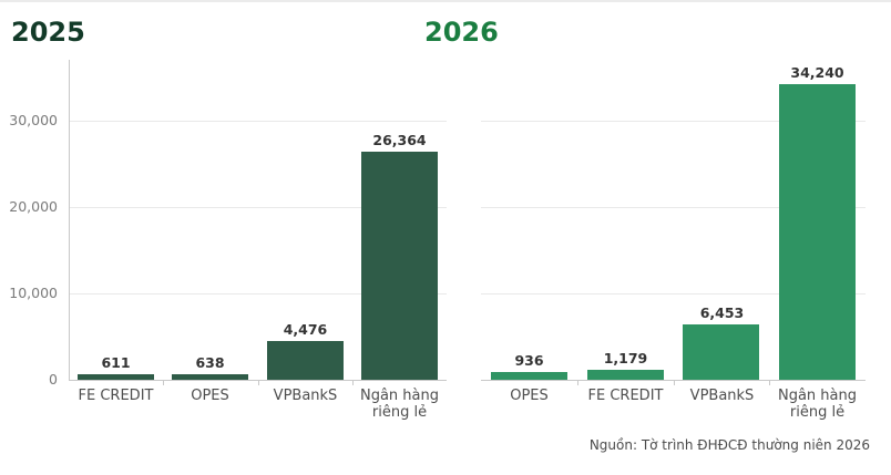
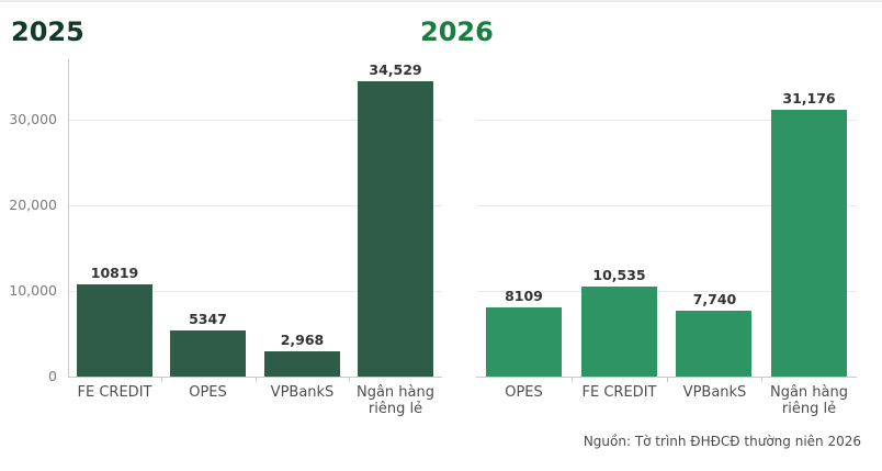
2025/FE CREDIT: 611 -> 10819
2025/OPES: 638 -> 5347
2025/VPBankS: 4,476 -> 2,968
2025/Ngân hàng riêng lẻ: 26,364 -> 34,529
2026/OPES: 936 -> 8109
2026/FE CREDIT: 1,179 -> 10,535
2026/VPBankS: 6,453 -> 7,740
2026/Ngân hàng riêng lẻ: 34,240 -> 31,176
